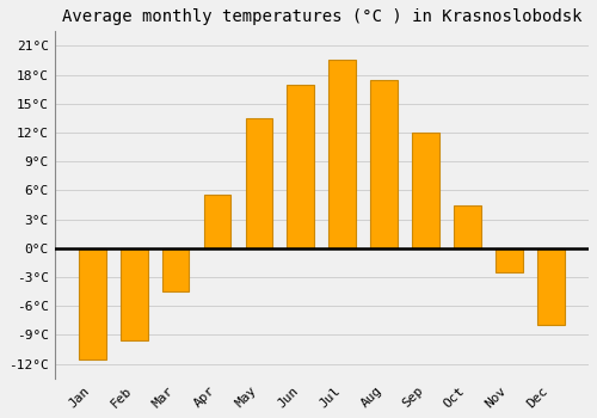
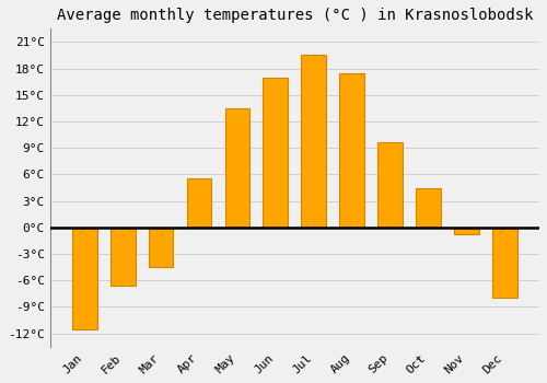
Feb: -9.5°C -> -6.6°C
Sep: 12.0°C -> 9.6°C
Nov: -2.5°C -> -0.8°C
